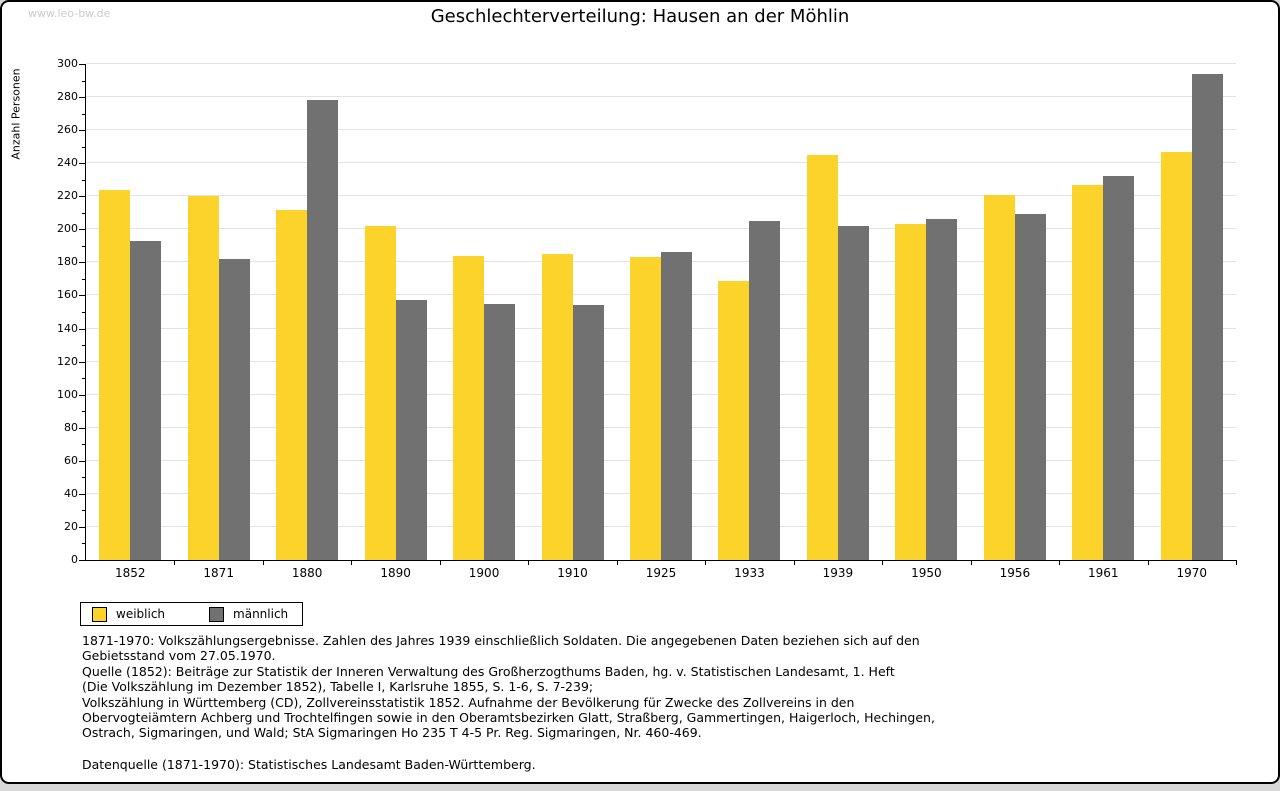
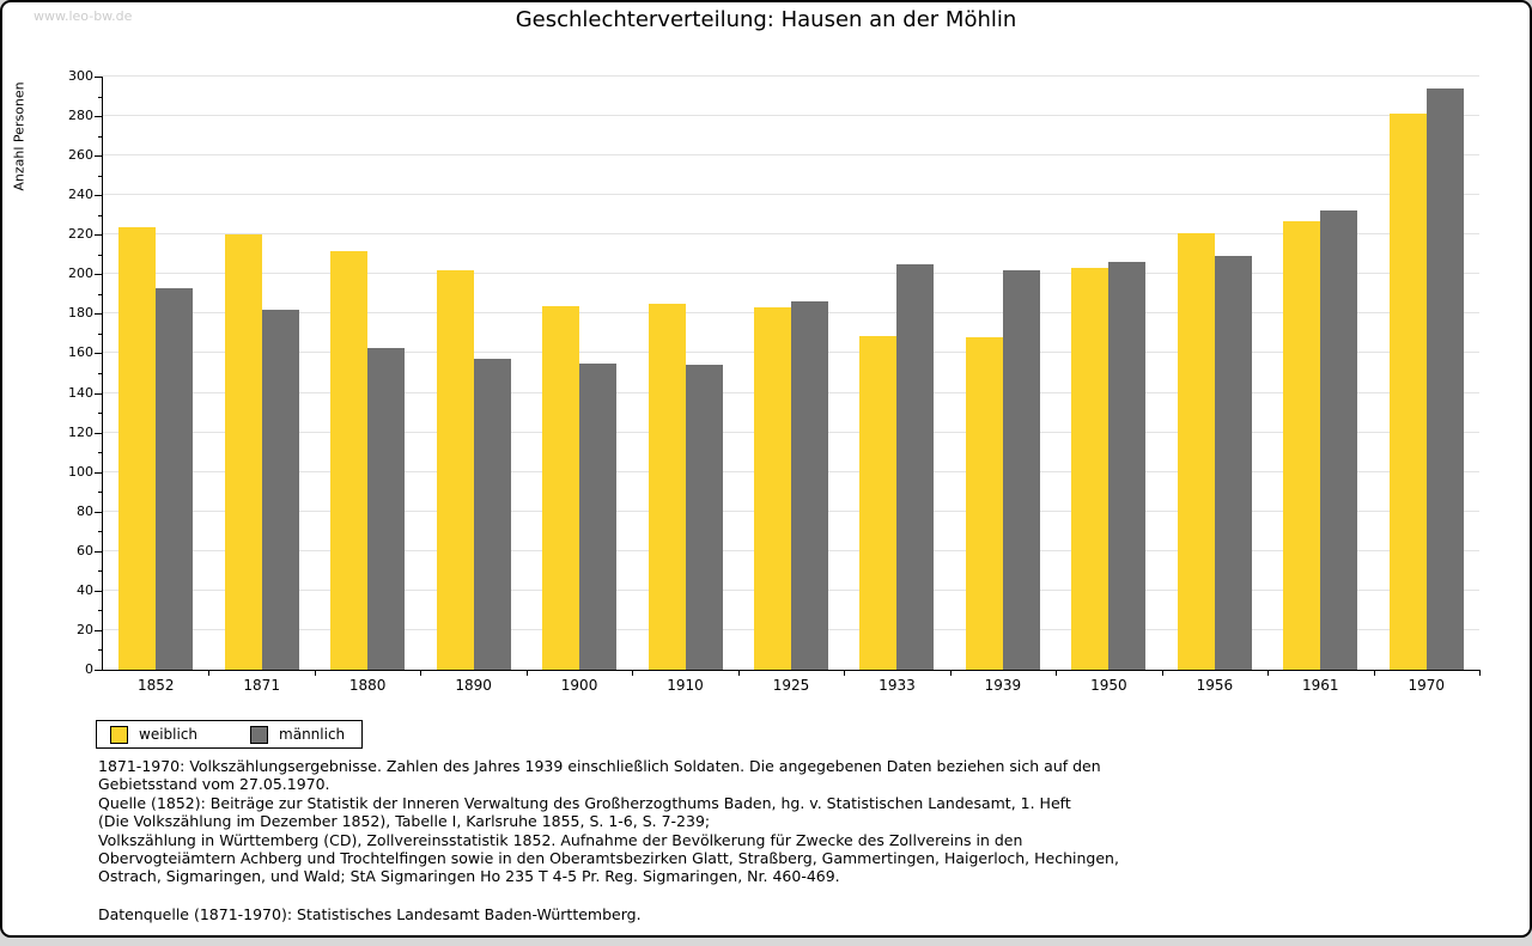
männlich/1880: 278 -> 163
weiblich/1939: 245 -> 168
weiblich/1970: 247 -> 281
